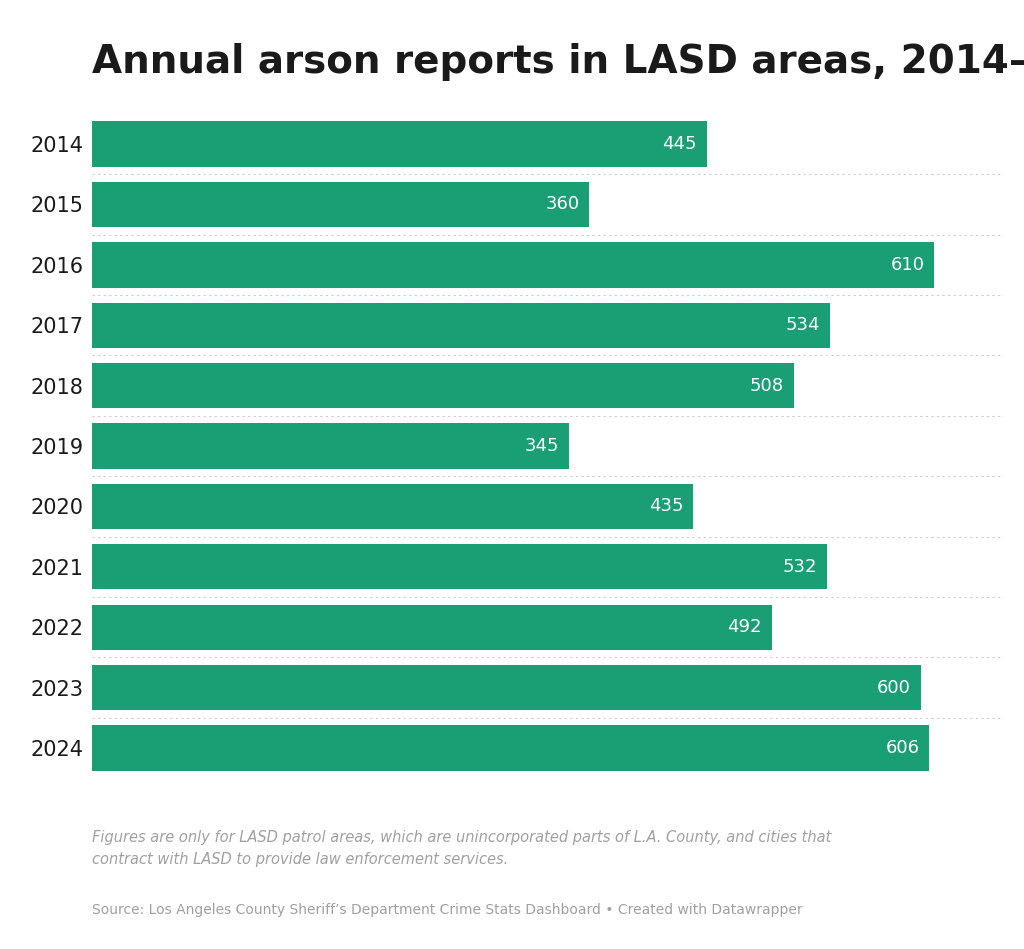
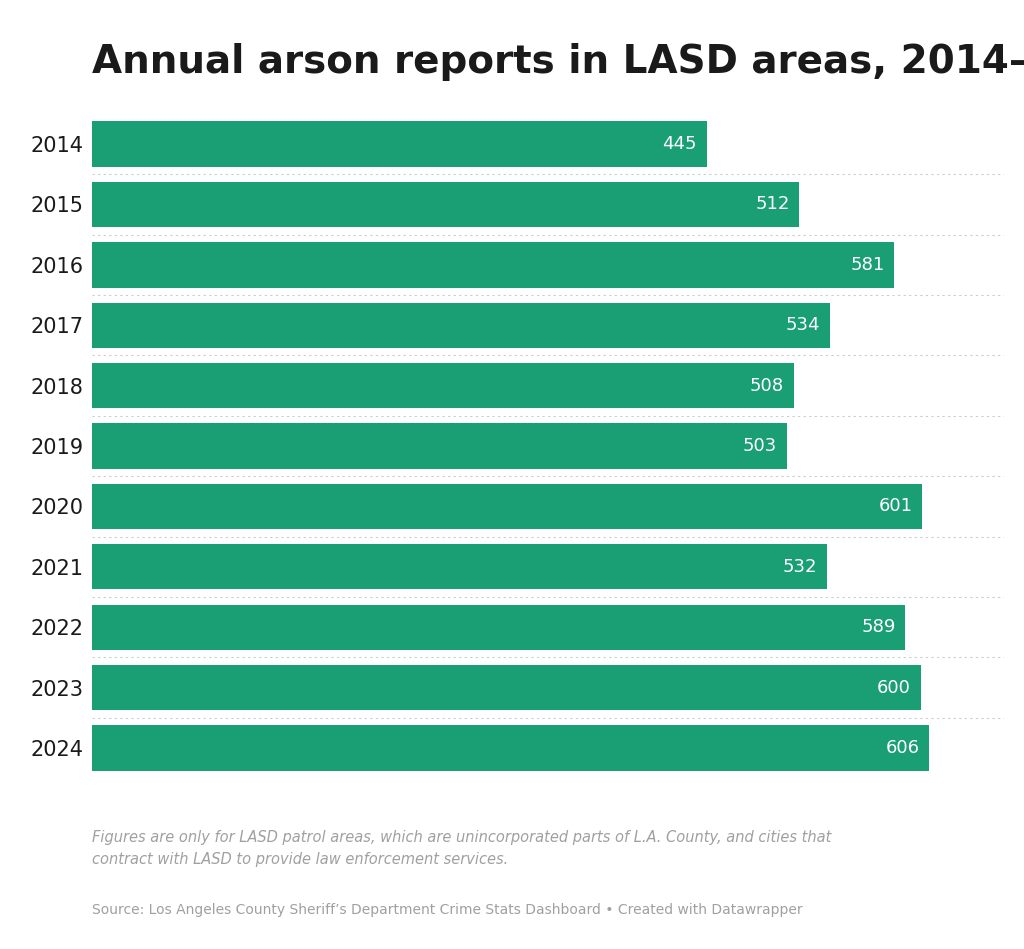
2015: 360 -> 512
2016: 610 -> 581
2019: 345 -> 503
2020: 435 -> 601
2022: 492 -> 589
